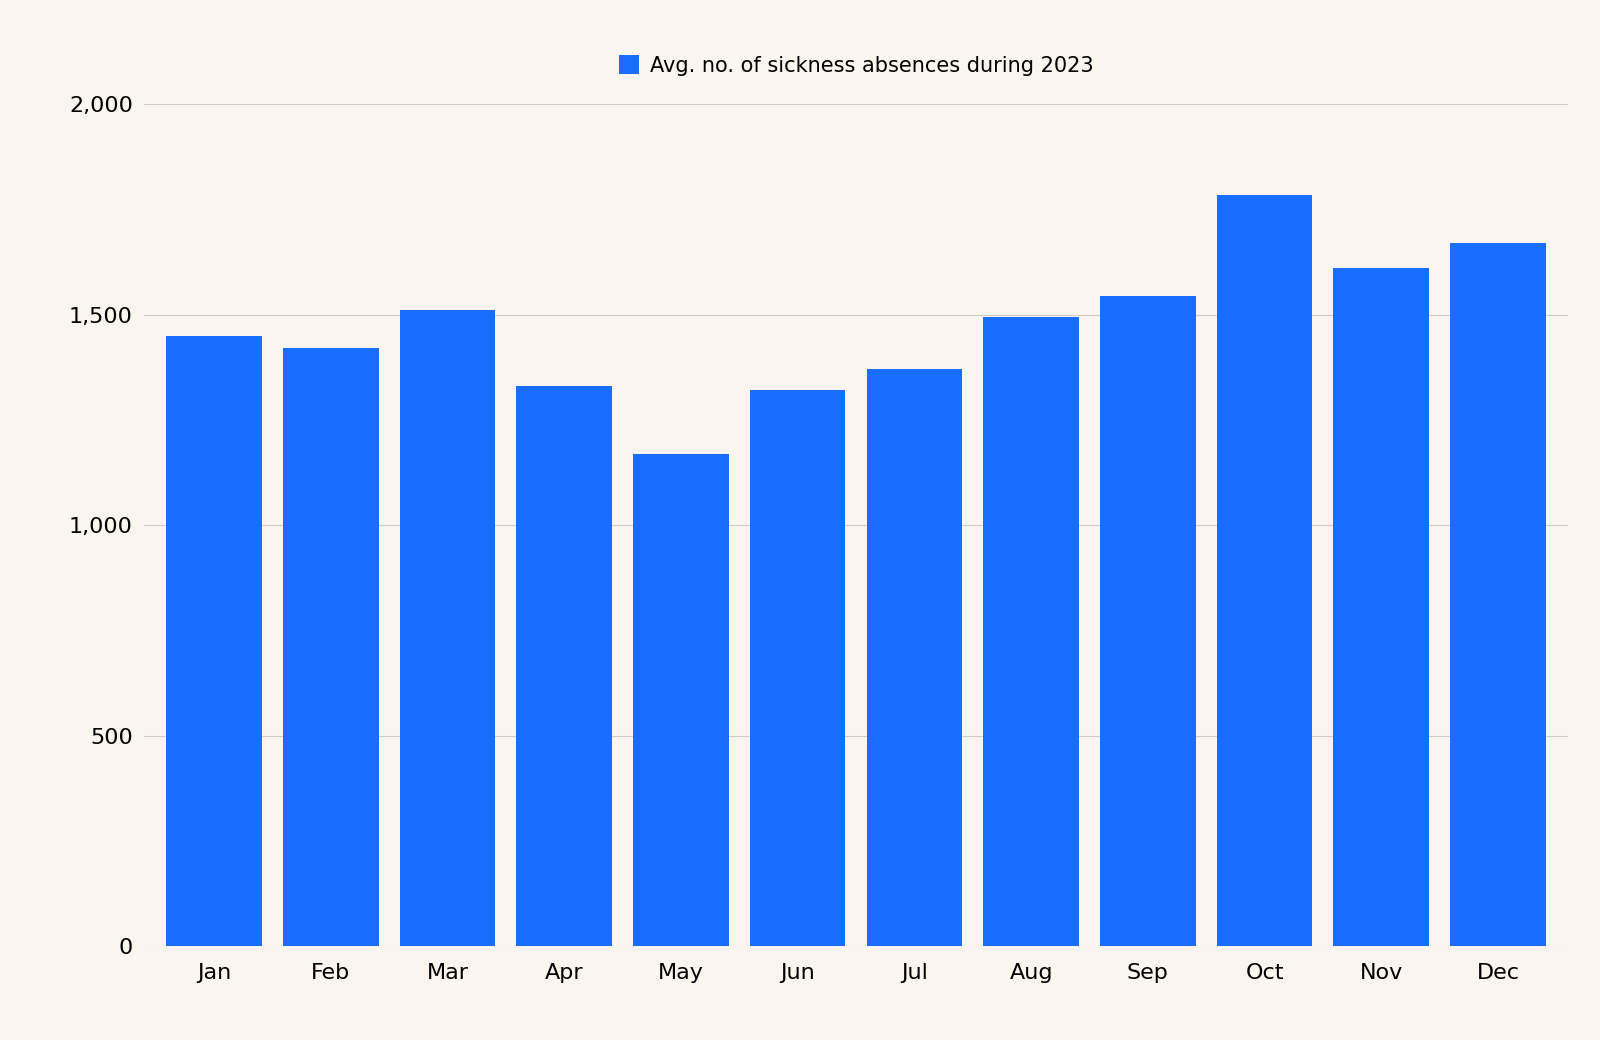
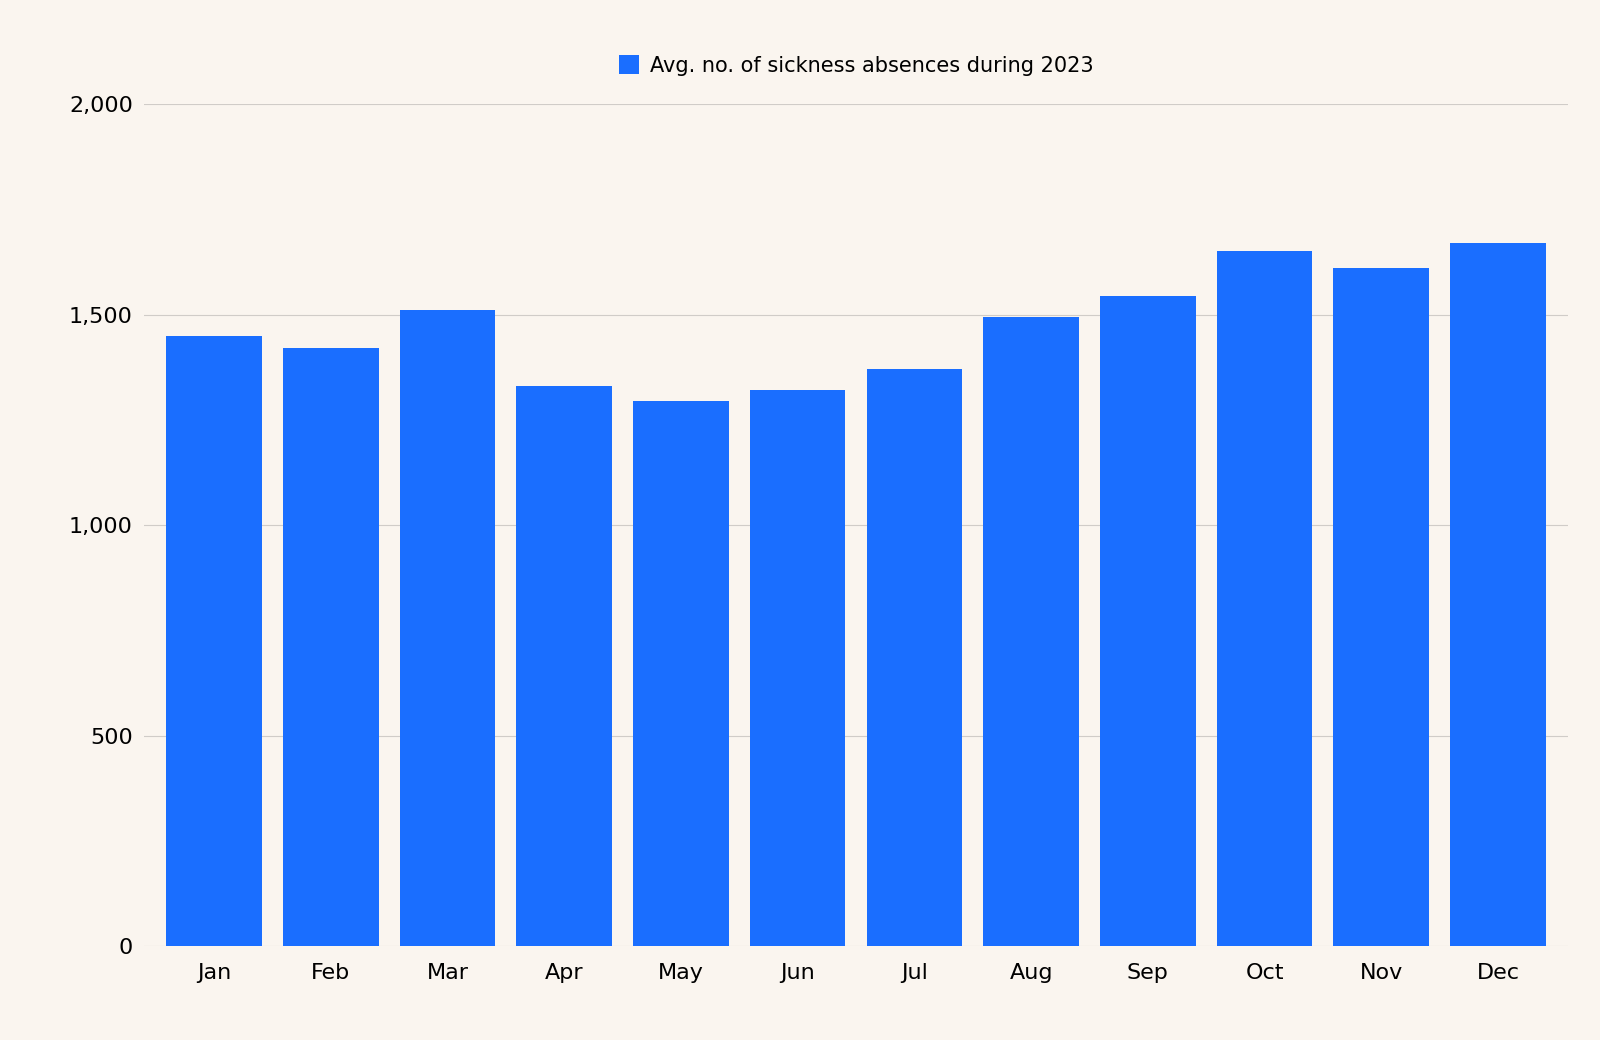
May: 1,170 -> 1,295
Oct: 1,785 -> 1,650
